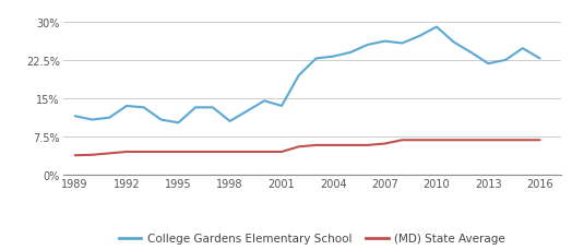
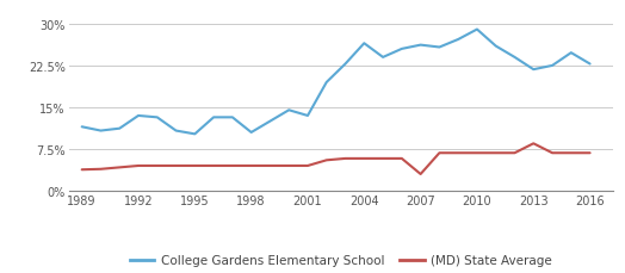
College Gardens Elementary School/2004: 23.2% -> 26.5%
(MD) State Average/2007: 6.1% -> 3.0%
(MD) State Average/2013: 6.8% -> 8.5%
